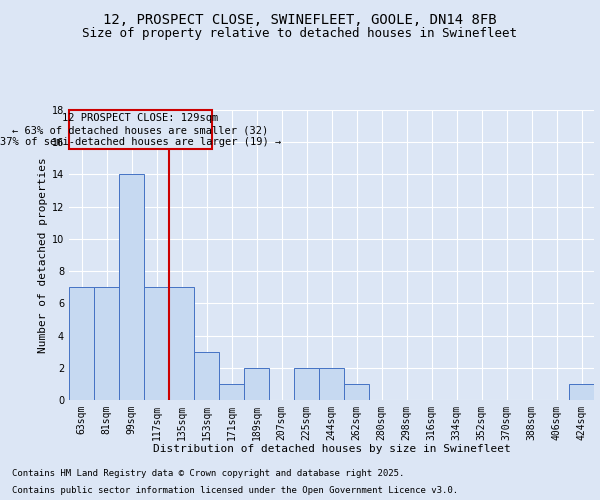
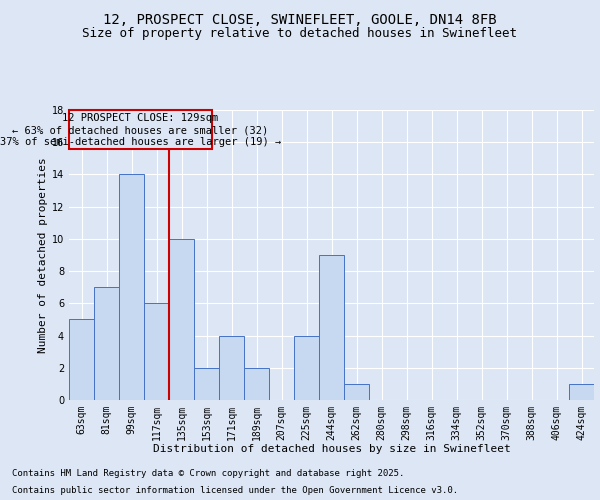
63sqm: 7 -> 5
117sqm: 7 -> 6
135sqm: 7 -> 10
153sqm: 3 -> 2
171sqm: 1 -> 4
225sqm: 2 -> 4
244sqm: 2 -> 9
